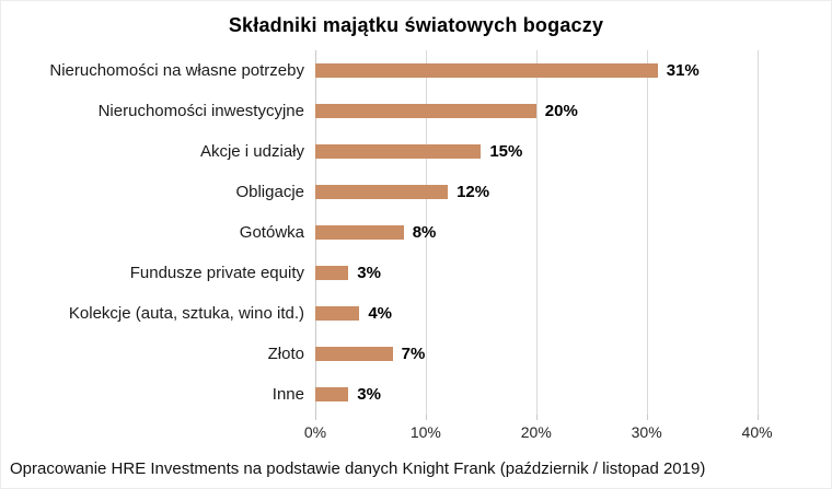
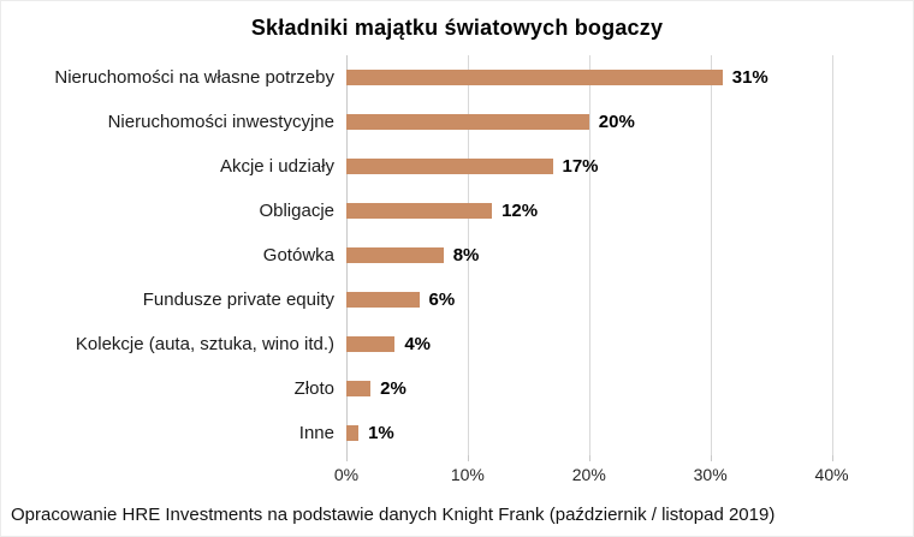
Akcje i udziały: 15% -> 17%
Fundusze private equity: 3% -> 6%
Złoto: 7% -> 2%
Inne: 3% -> 1%
